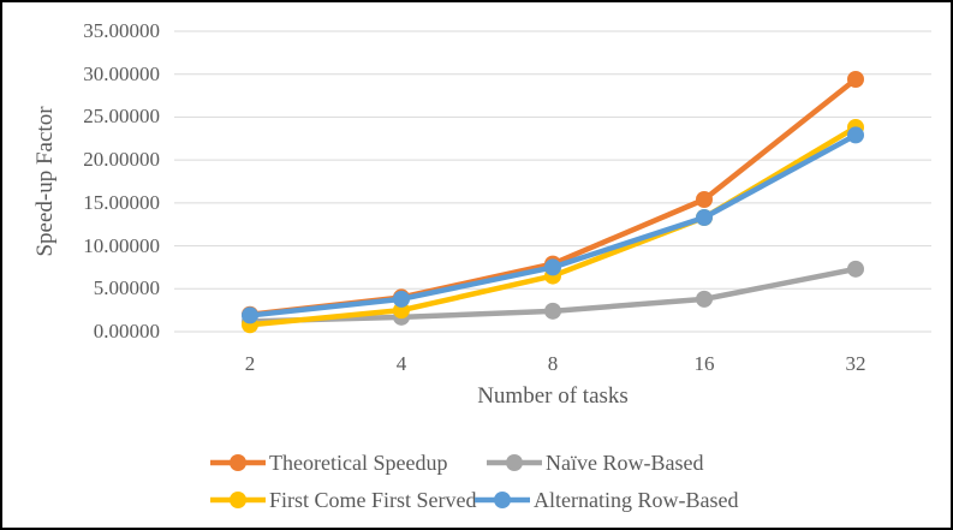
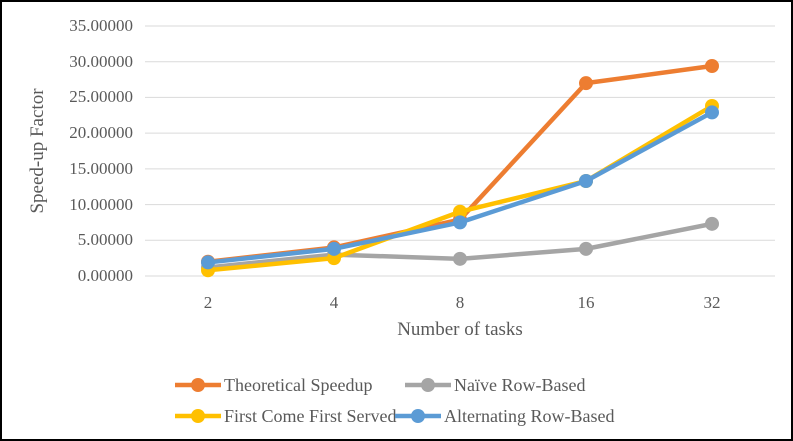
Naïve Row-Based/4: 2 -> 3
First Come First Served/8: 6 -> 9
Theoretical Speedup/16: 15 -> 27
